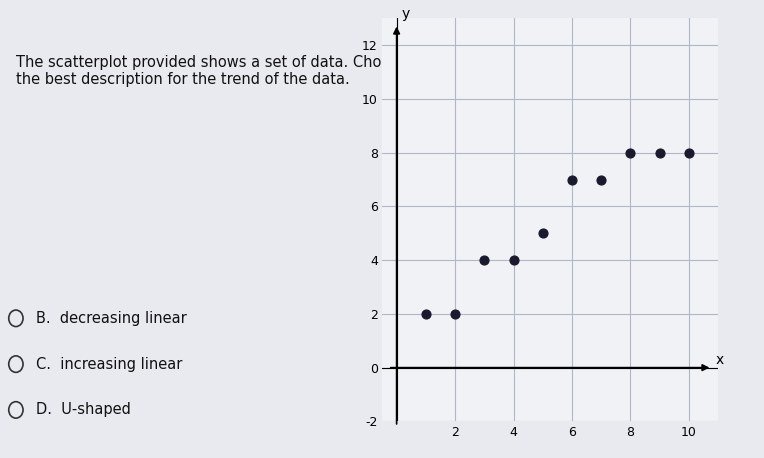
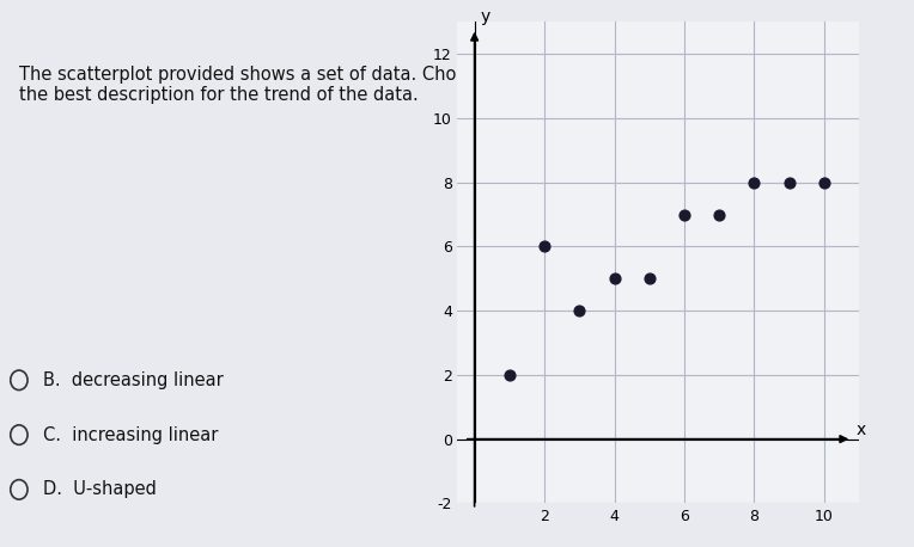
2: 2 -> 6
4: 4 -> 5
